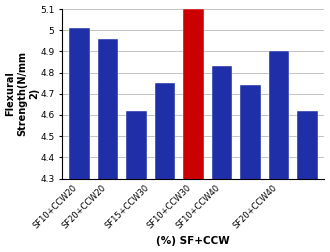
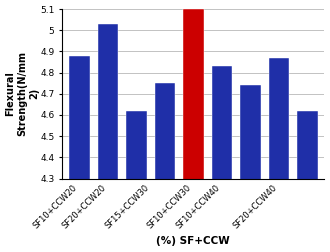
SF10+CCW20: 5.01 -> 4.88
SF20+CCW20: 4.96 -> 5.03
SF20+CCW40: 4.90 -> 4.87
